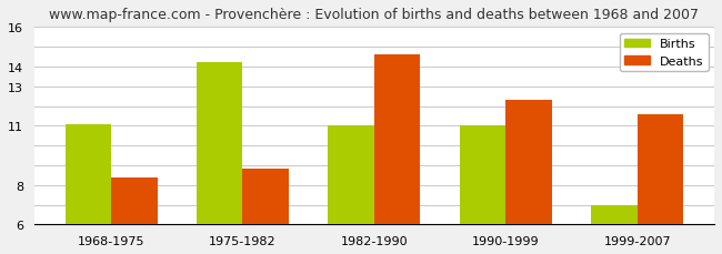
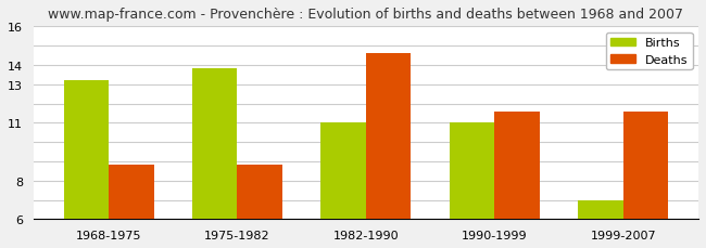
Births/1968-1975: 11.1 -> 13.2
Deaths/1968-1975: 8.4 -> 8.8
Births/1975-1982: 14.2 -> 13.8
Deaths/1990-1999: 12.3 -> 11.6
